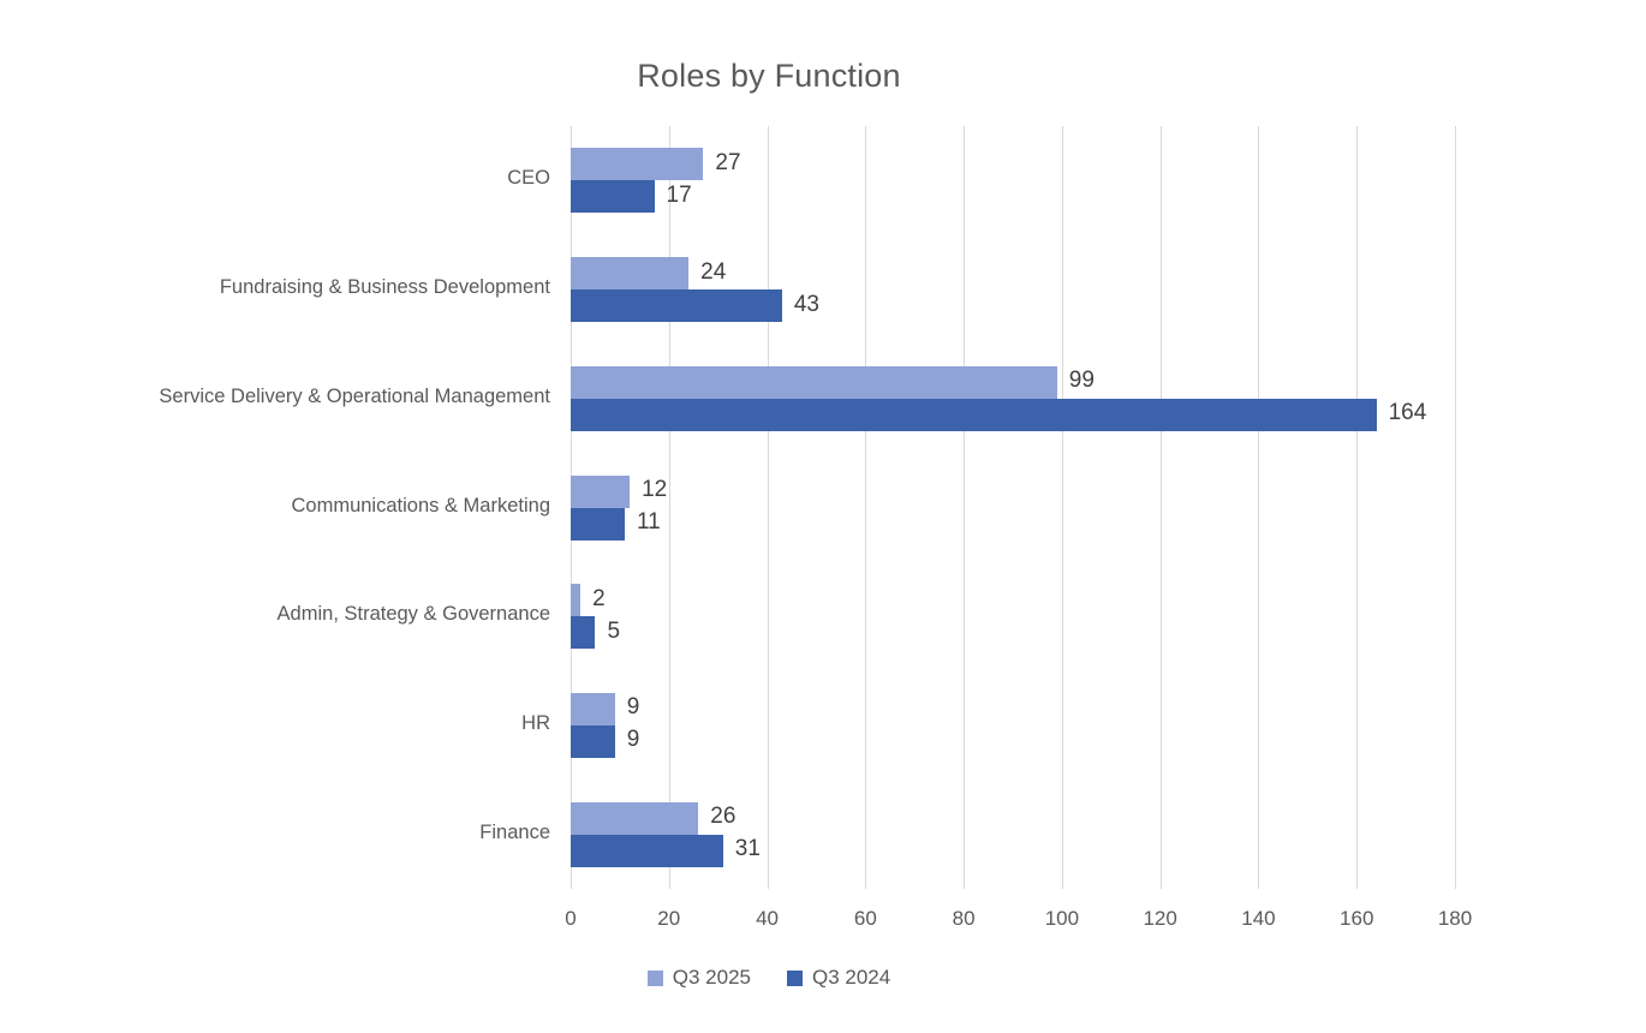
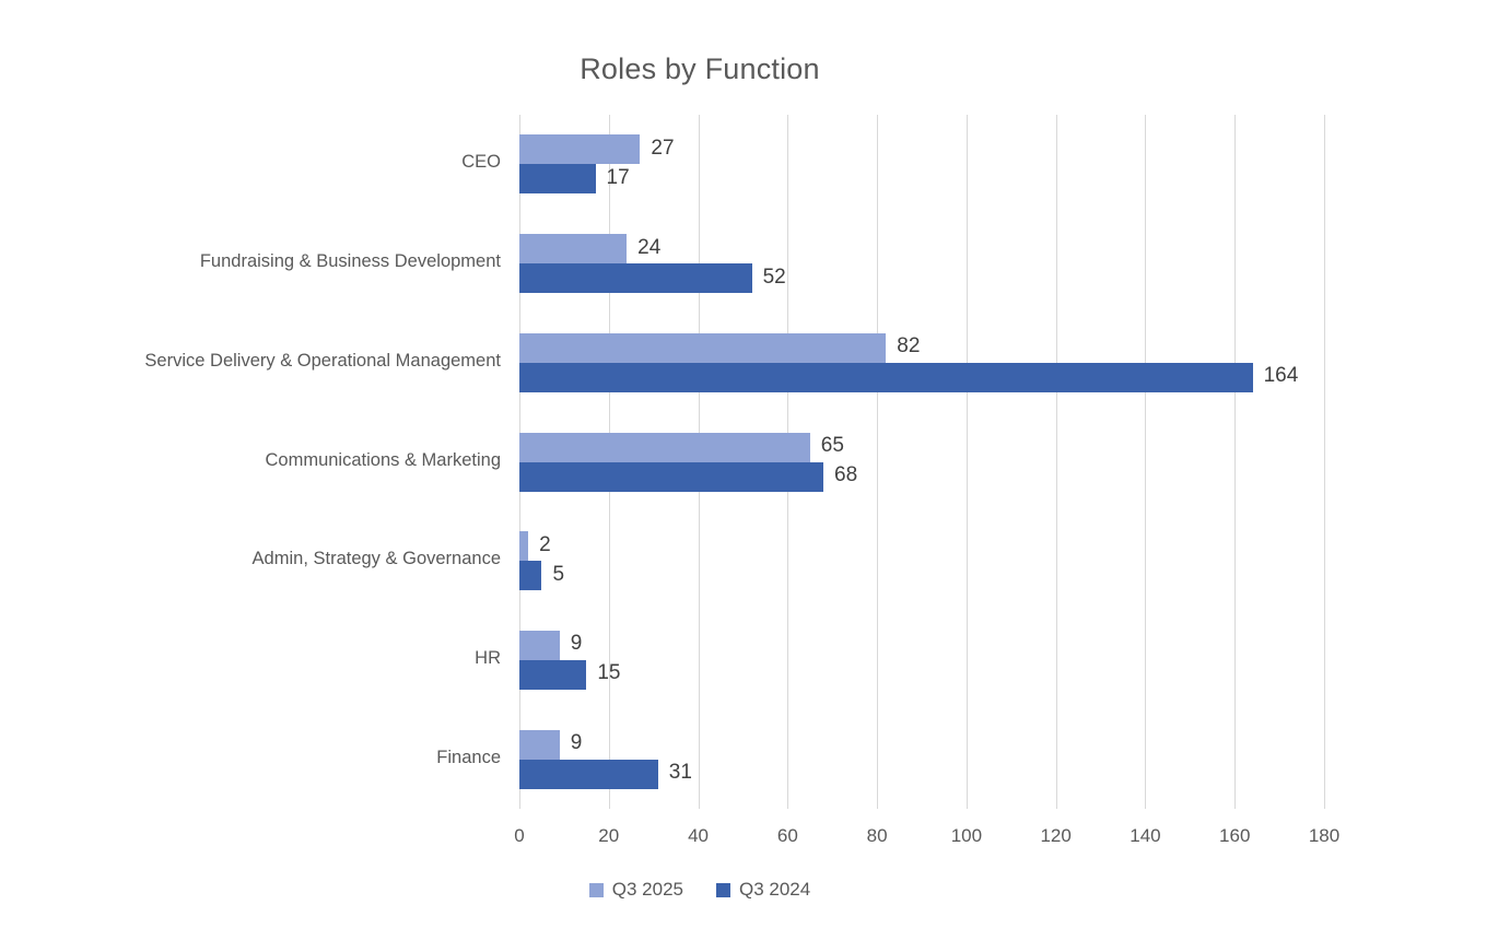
Q3 2024/Fundraising & Business Development: 43 -> 52
Q3 2025/Service Delivery & Operational Management: 99 -> 82
Q3 2025/Communications & Marketing: 12 -> 65
Q3 2024/Communications & Marketing: 11 -> 68
Q3 2024/HR: 9 -> 15
Q3 2025/Finance: 26 -> 9
